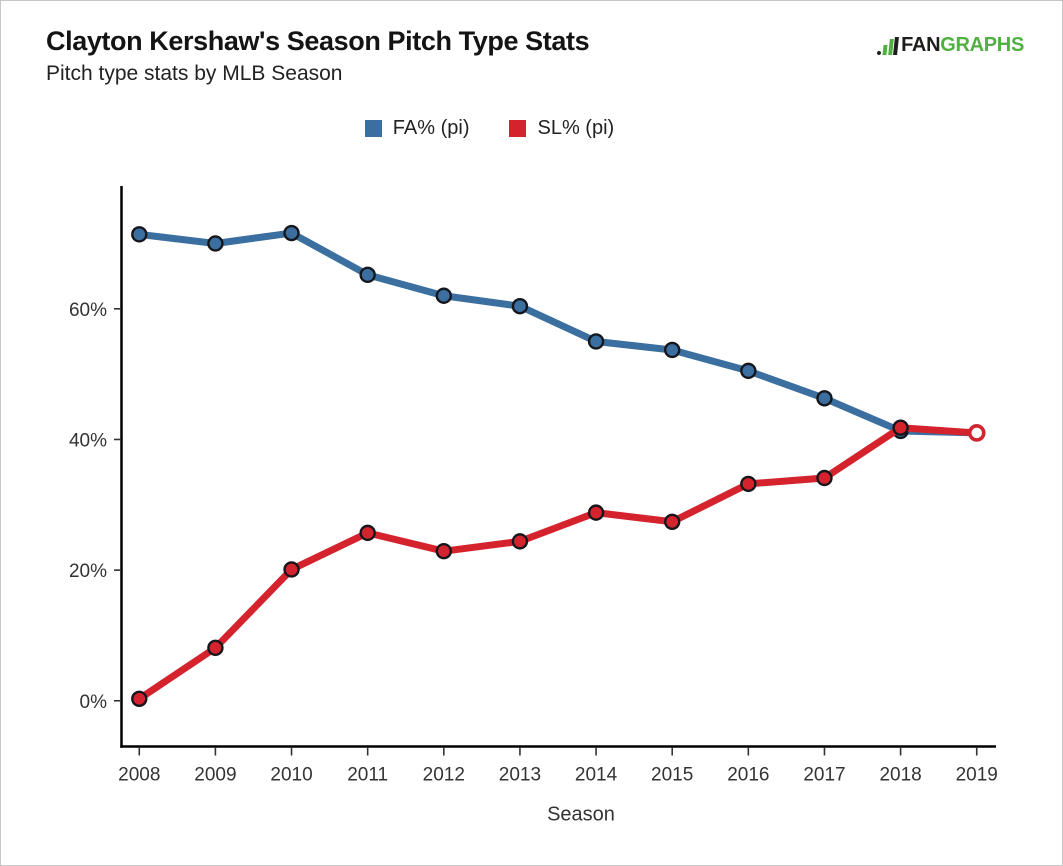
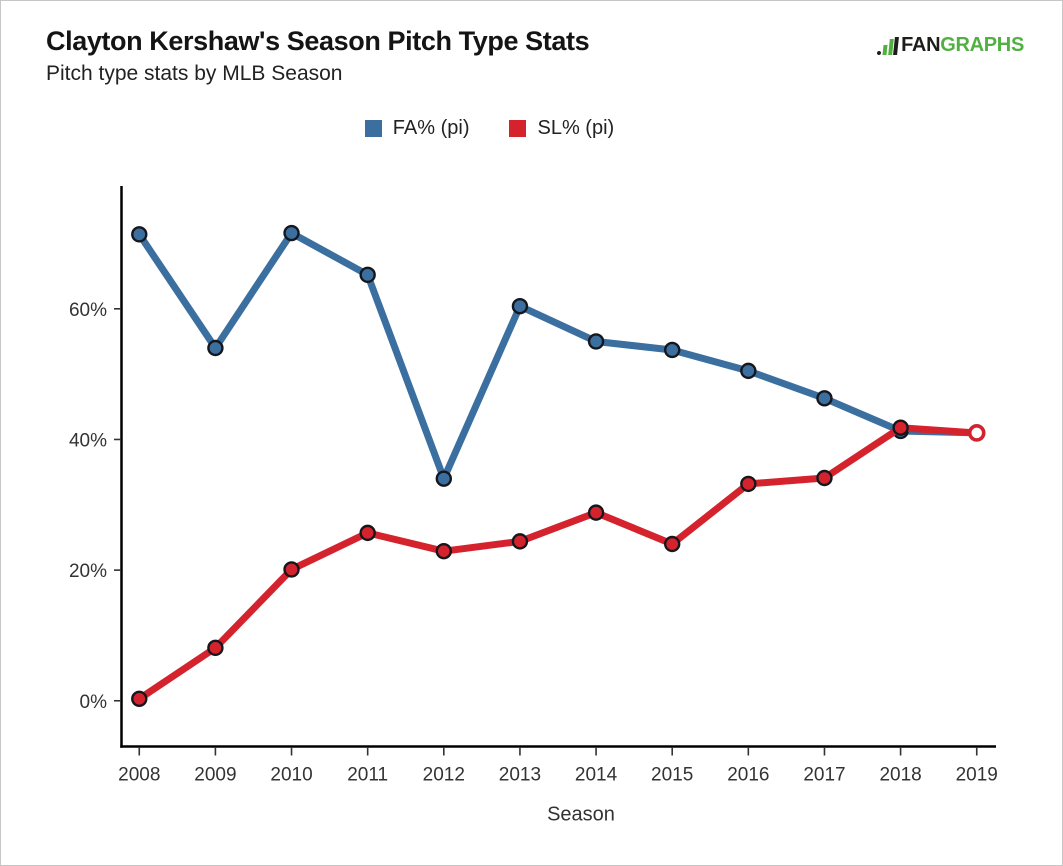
FA% (pi)/2009: 70% -> 54%
FA% (pi)/2012: 62% -> 34%
SL% (pi)/2015: 27% -> 24%
